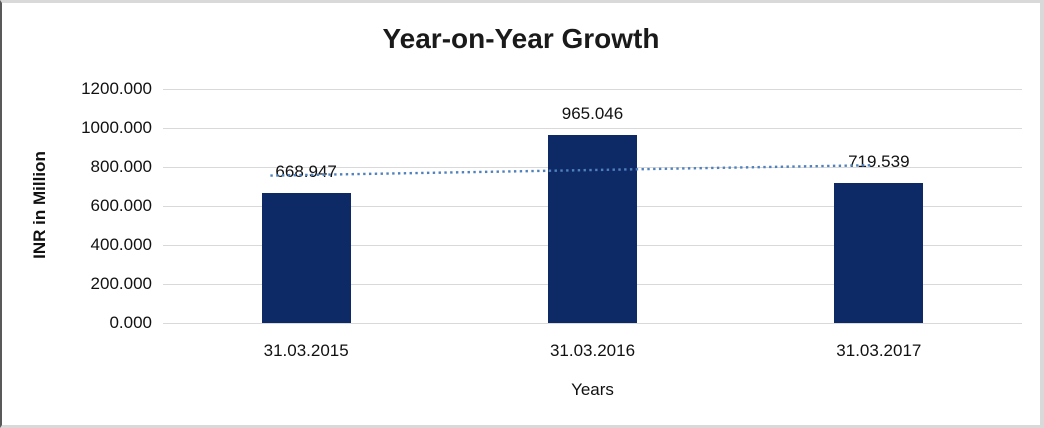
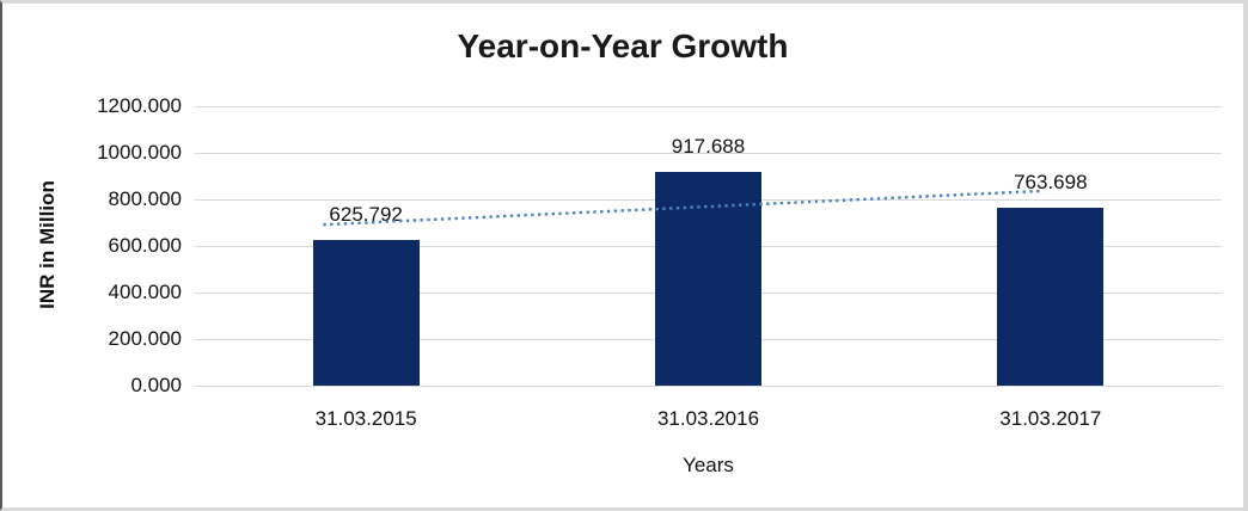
31.03.2015: 668.947 -> 625.792
31.03.2016: 965.046 -> 917.688
31.03.2017: 719.539 -> 763.698
